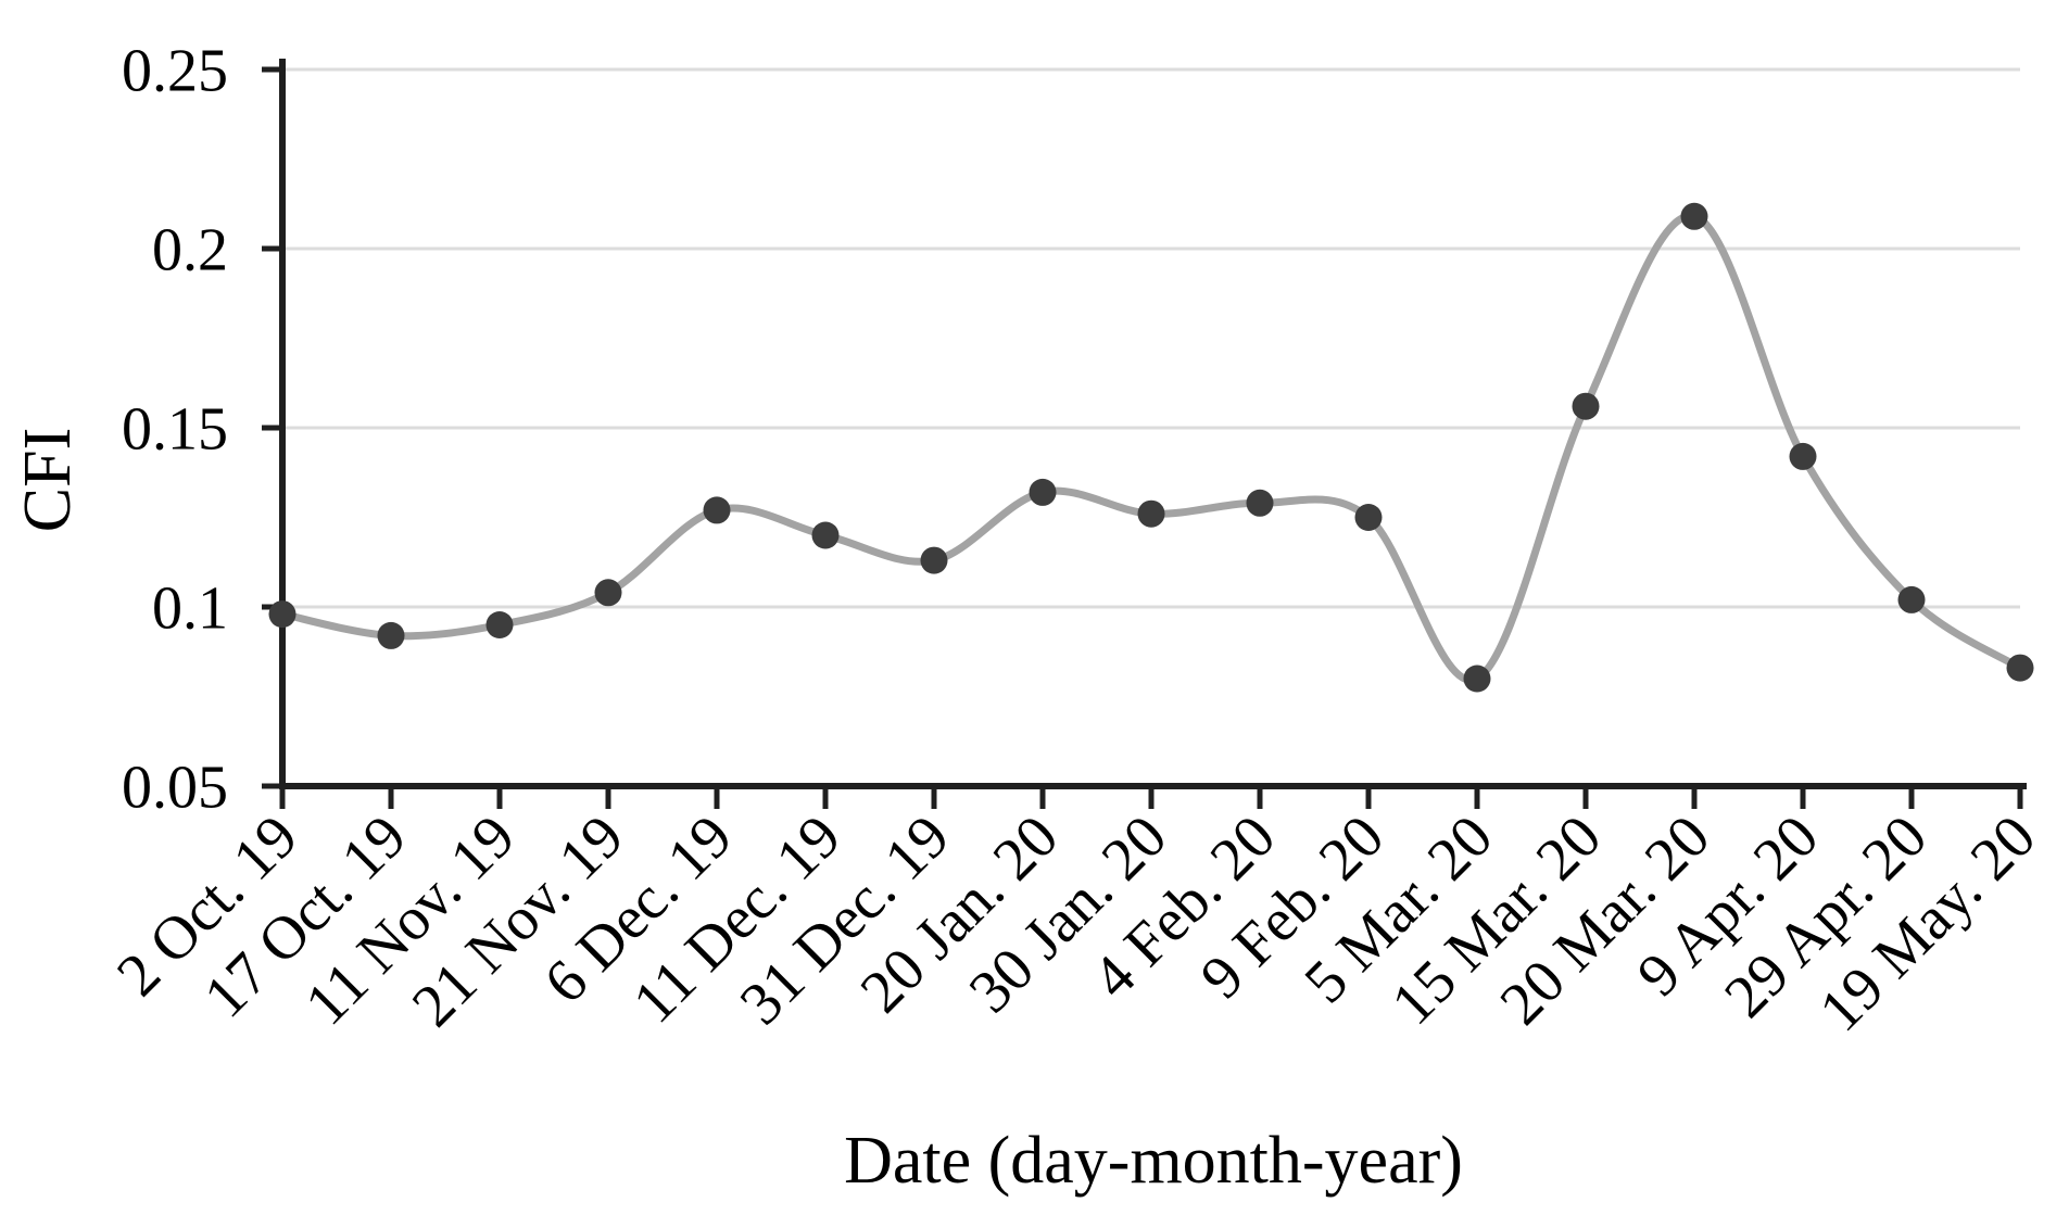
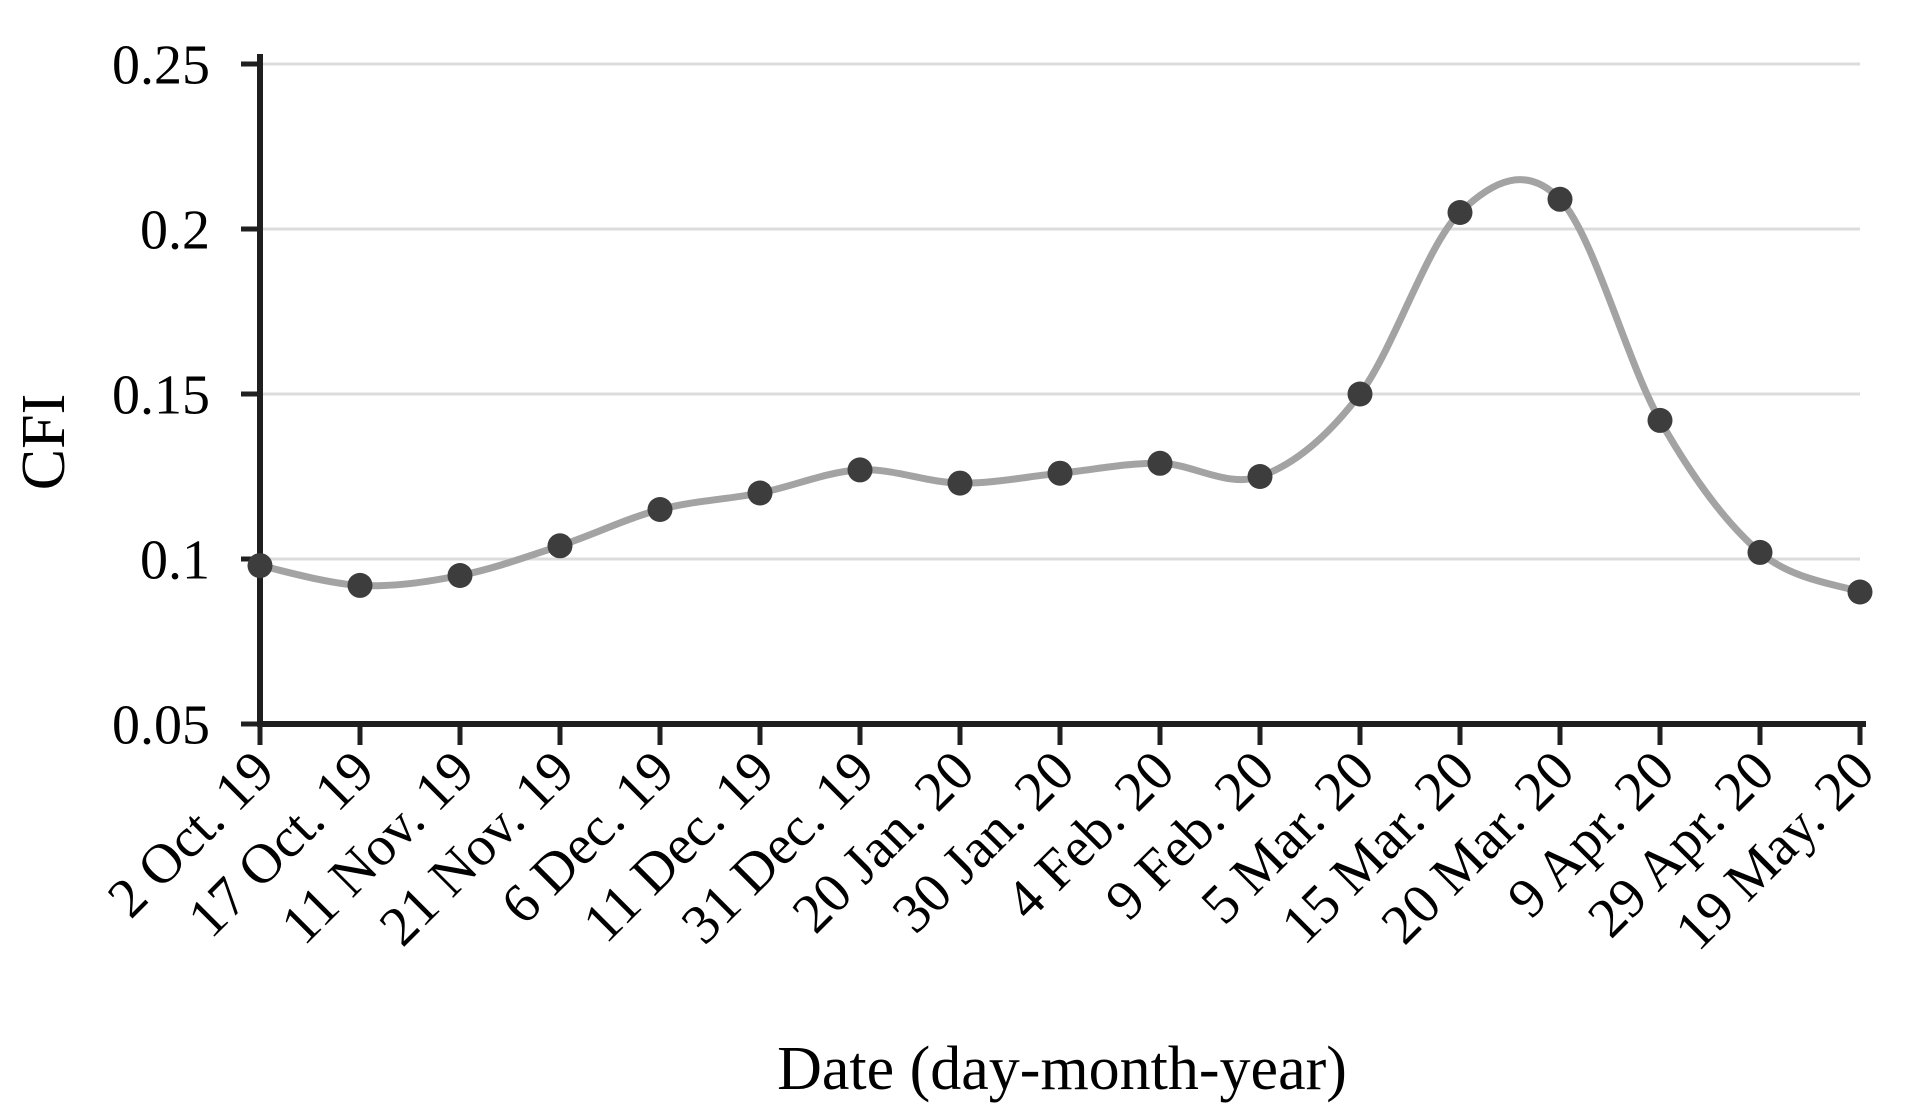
6 Dec. 19: 0.127 -> 0.115
31 Dec. 19: 0.113 -> 0.127
20 Jan. 20: 0.132 -> 0.123
5 Mar. 20: 0.080 -> 0.150
15 Mar. 20: 0.156 -> 0.205
19 May. 20: 0.083 -> 0.090
